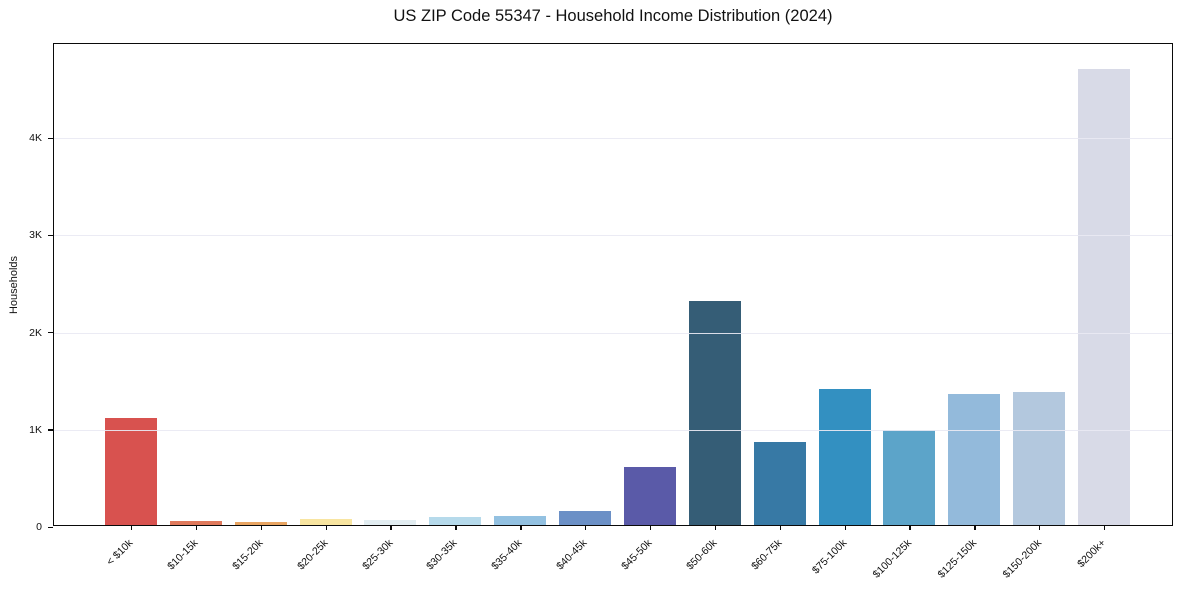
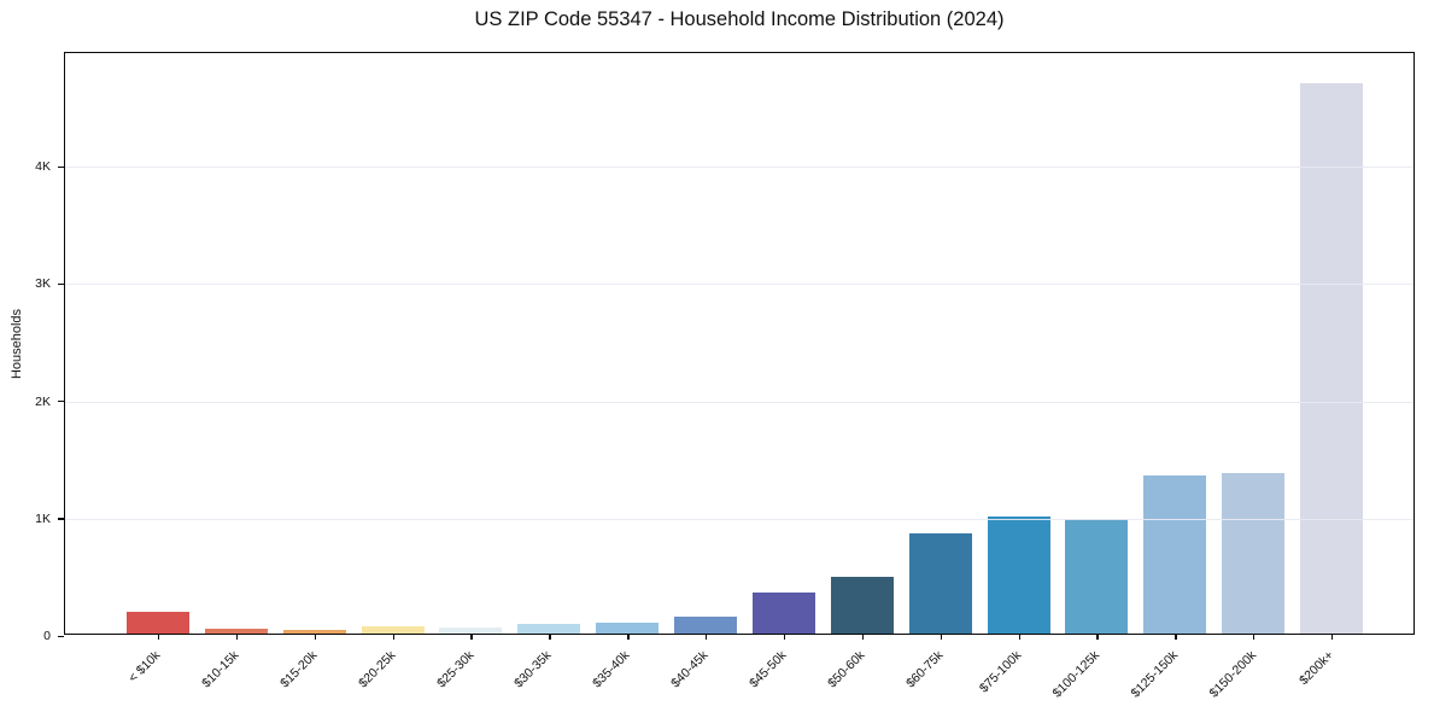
< $10k: 1.1K -> 0.2K
$45-50k: 0.6K -> 0.4K
$50-60k: 2.3K -> 0.5K
$75-100k: 1.4K -> 1.0K
